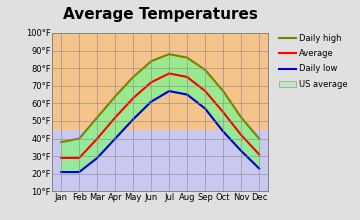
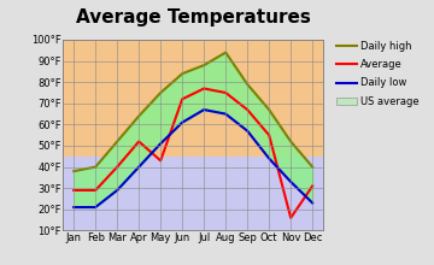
Average/May: 63°F -> 43°F
Daily high/Aug: 86°F -> 94°F
Average/Nov: 42°F -> 16°F
